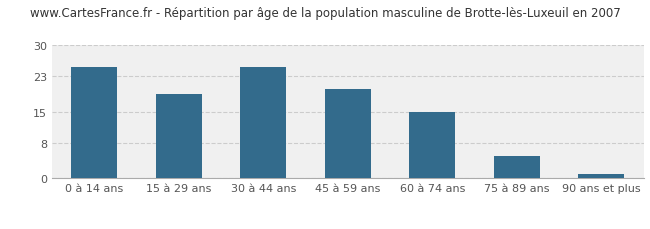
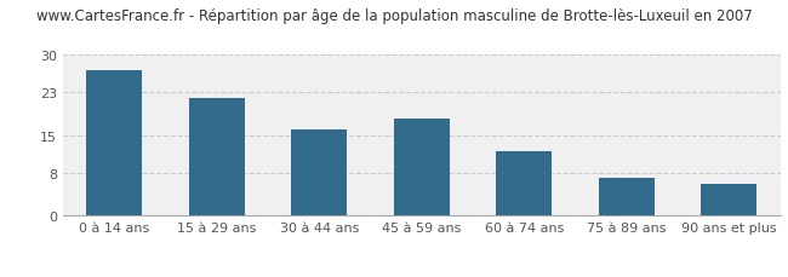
0 à 14 ans: 25 -> 27
15 à 29 ans: 19 -> 22
30 à 44 ans: 25 -> 16
45 à 59 ans: 20 -> 18
60 à 74 ans: 15 -> 12
75 à 89 ans: 5 -> 7
90 ans et plus: 1 -> 6
